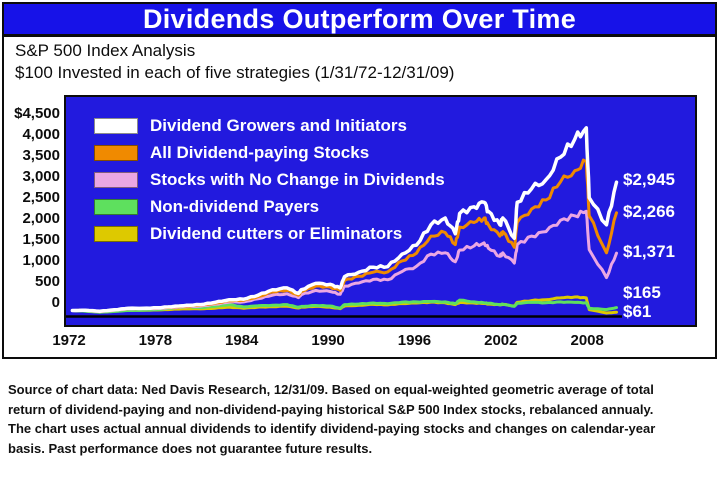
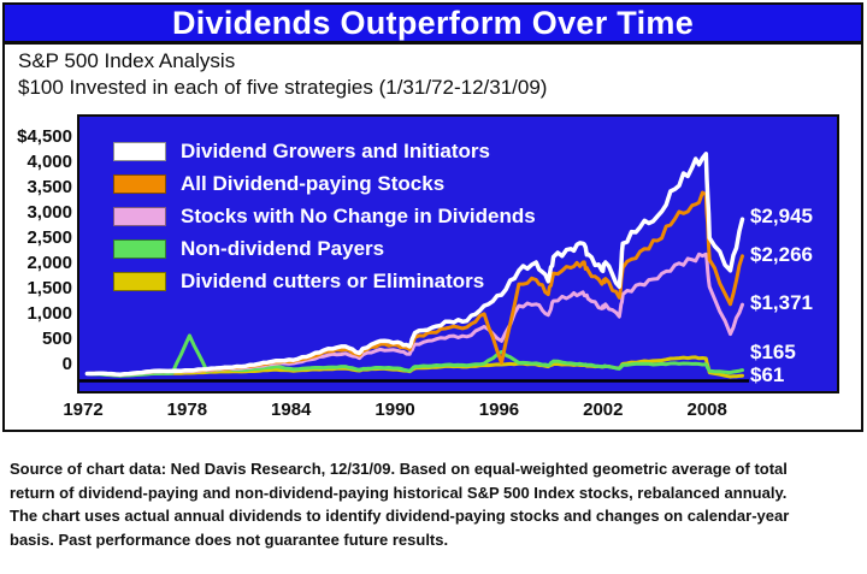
Non-dividend Payers/1978: $100 -> $800
All Dividend-paying Stocks/1996: $1400 -> $300
Stocks with No Change in Dividends/1996: $1100 -> $700
Non-dividend Payers/1996: $300 -> $500
Stocks with No Change in Dividends/2008: $1400 -> $1700
